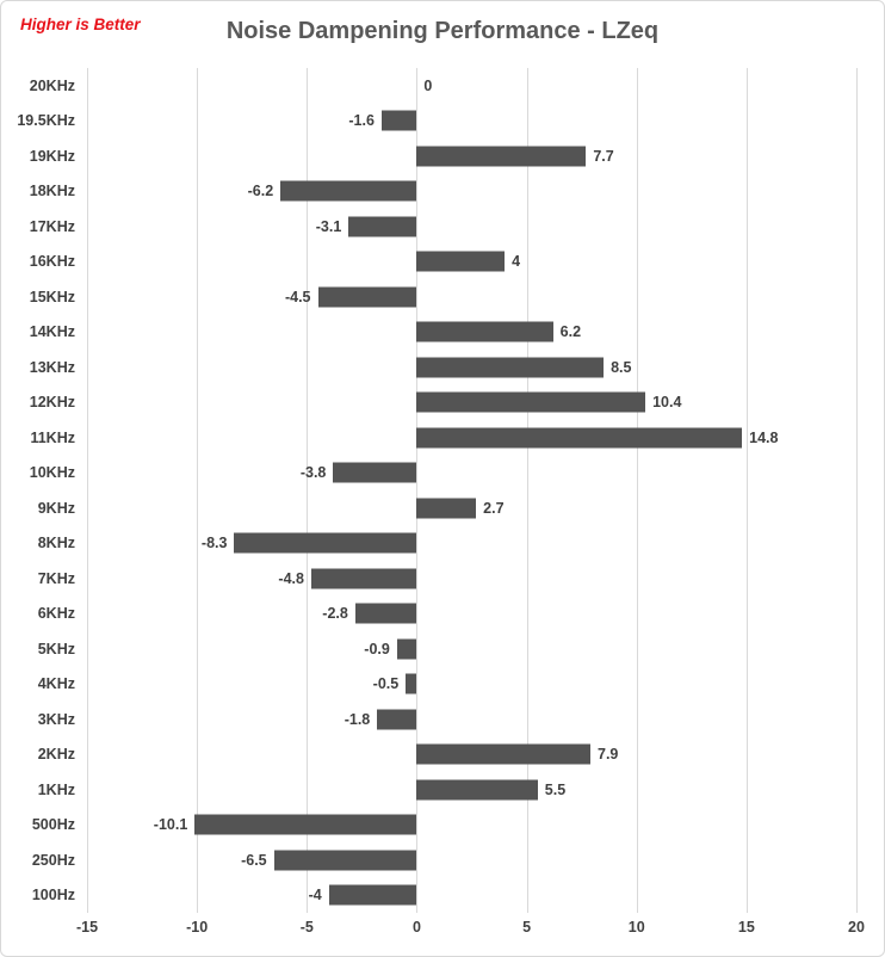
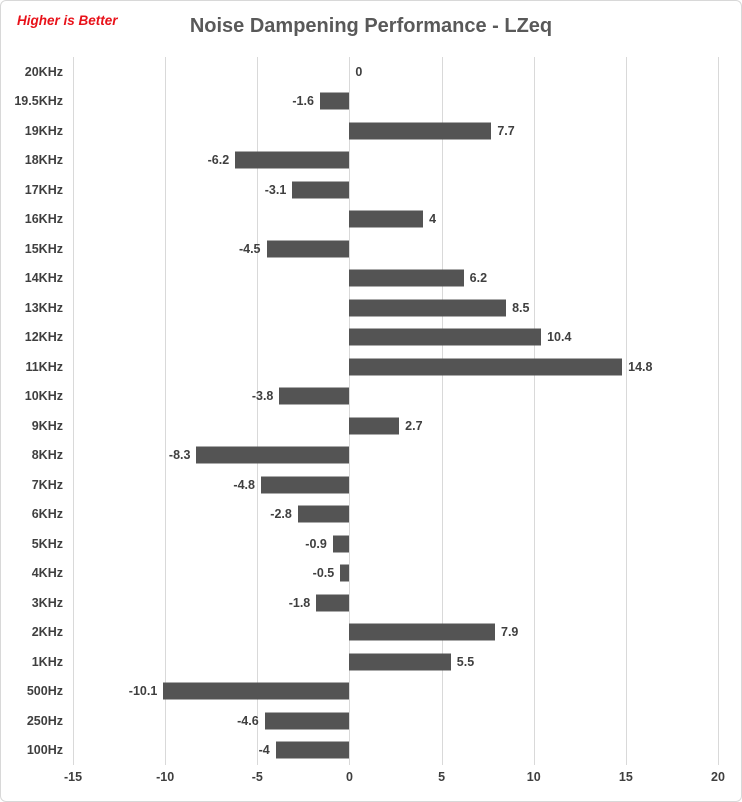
250Hz: -6.5 -> -4.6
